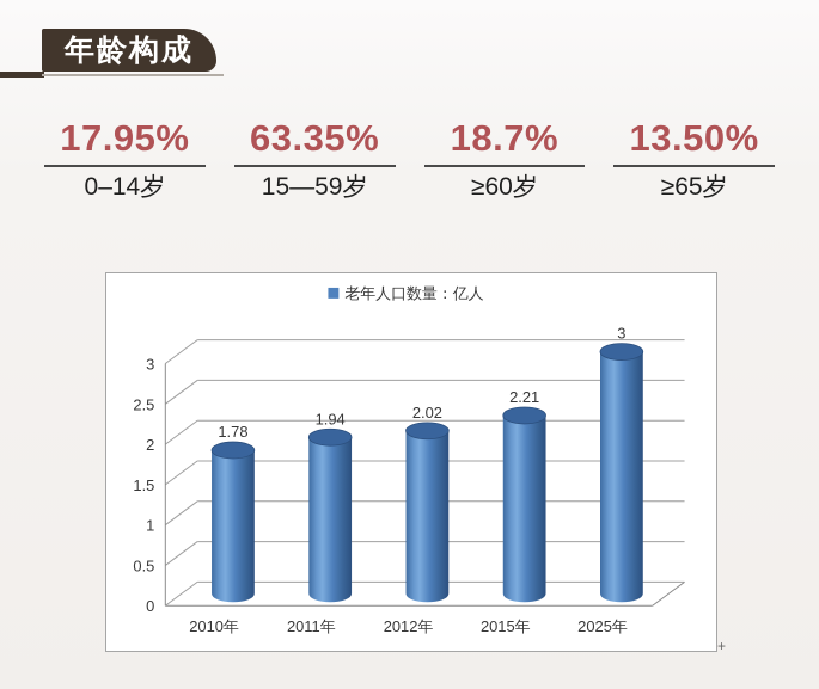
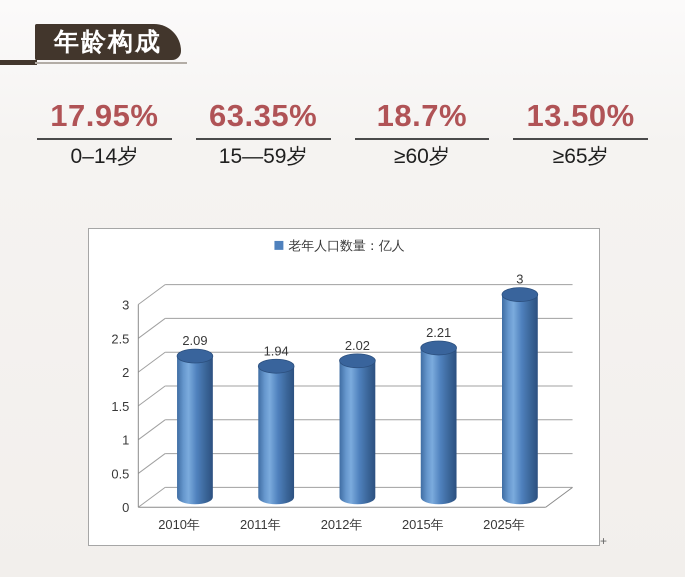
2010年: 1.78 -> 2.09
